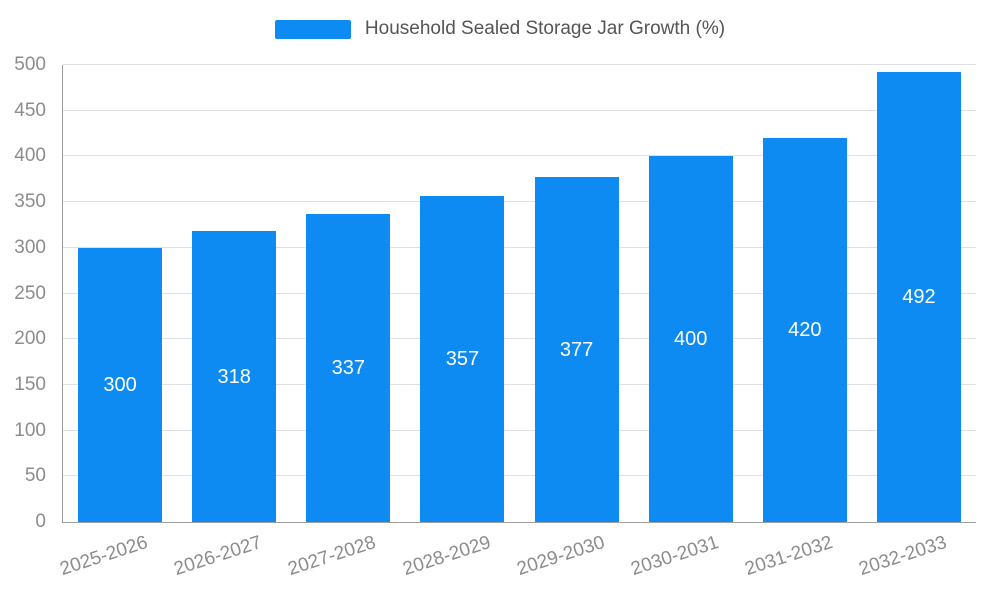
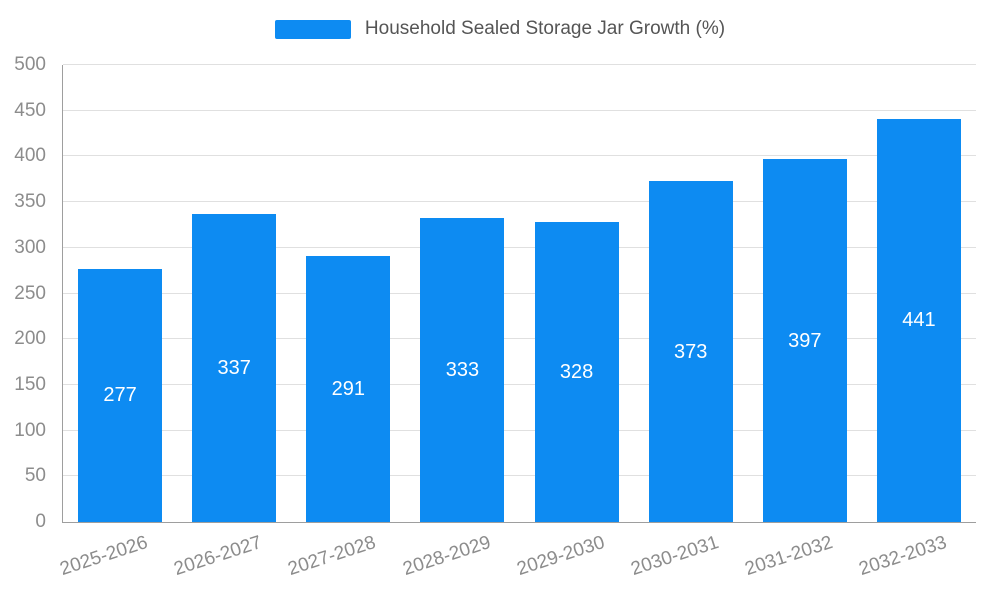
2025-2026: 300 -> 277
2026-2027: 318 -> 337
2027-2028: 337 -> 291
2028-2029: 357 -> 333
2029-2030: 377 -> 328
2030-2031: 400 -> 373
2031-2032: 420 -> 397
2032-2033: 492 -> 441
